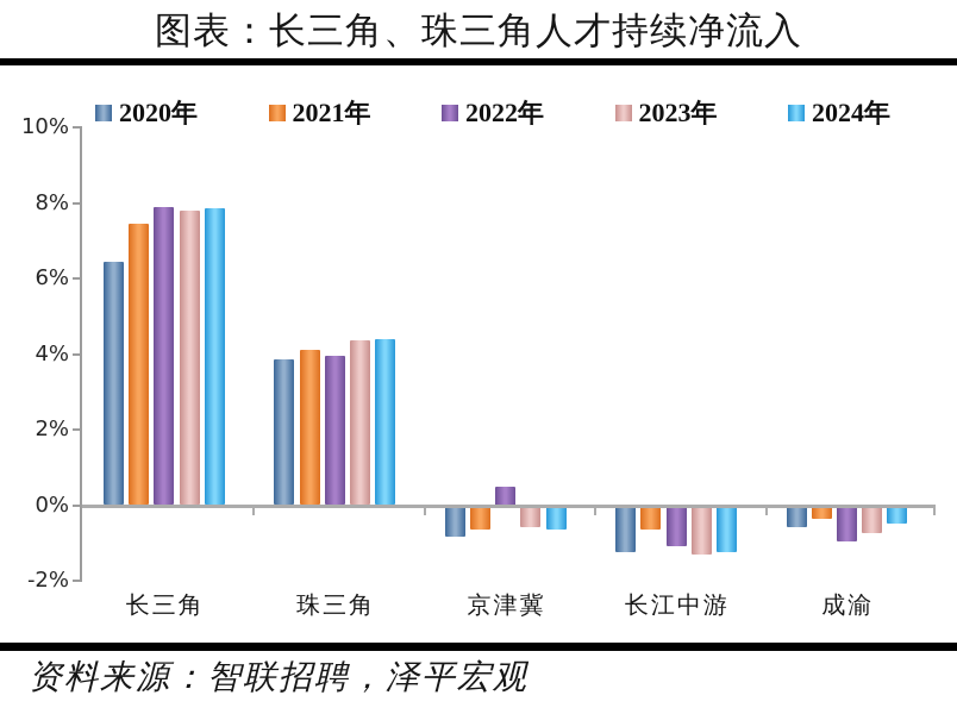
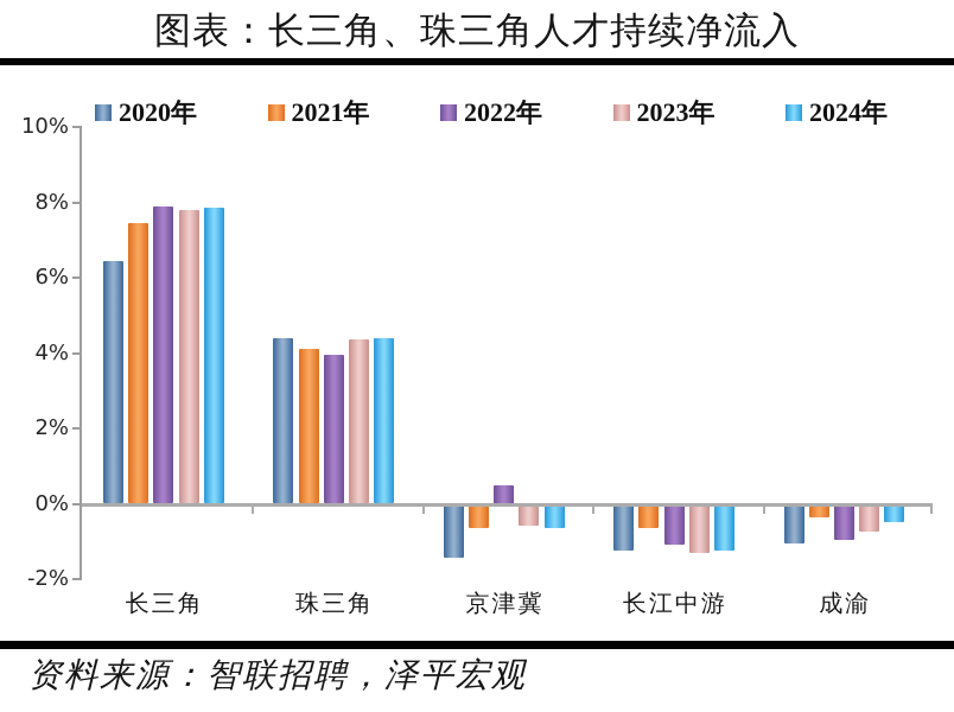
2020年/珠三角: 3.9% -> 4.4%
2020年/京津冀: -0.8% -> -1.4%
2020年/成渝: -0.6% -> -1.0%
